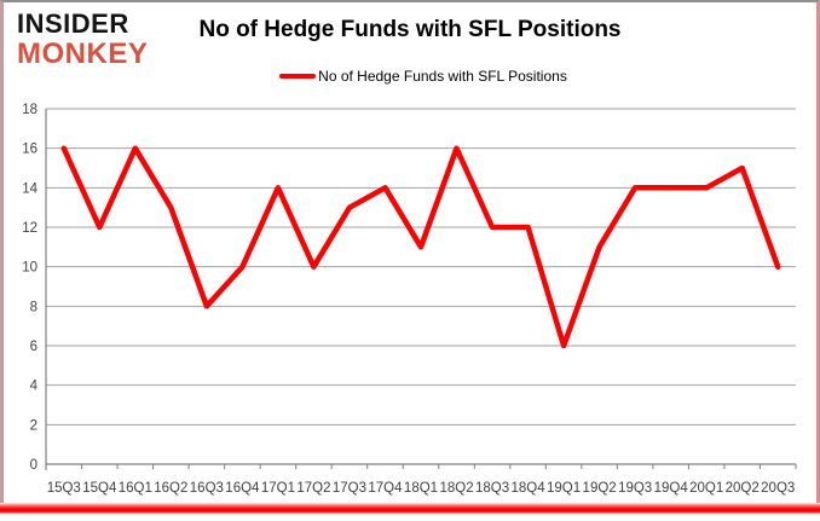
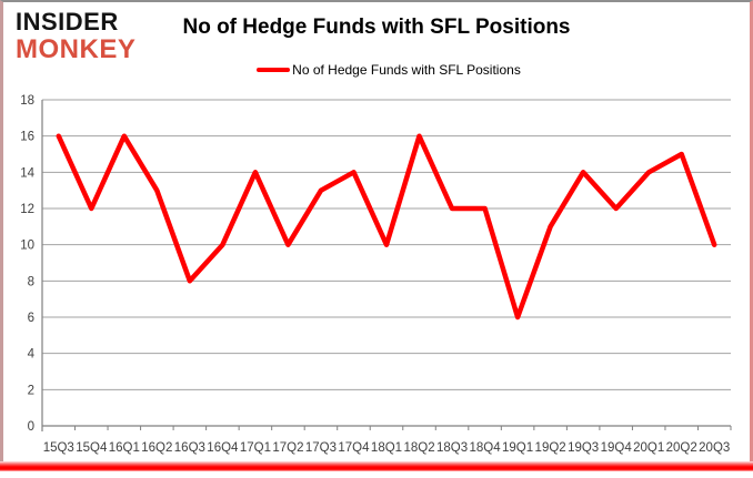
18Q1: 11 -> 10
19Q4: 14 -> 12
